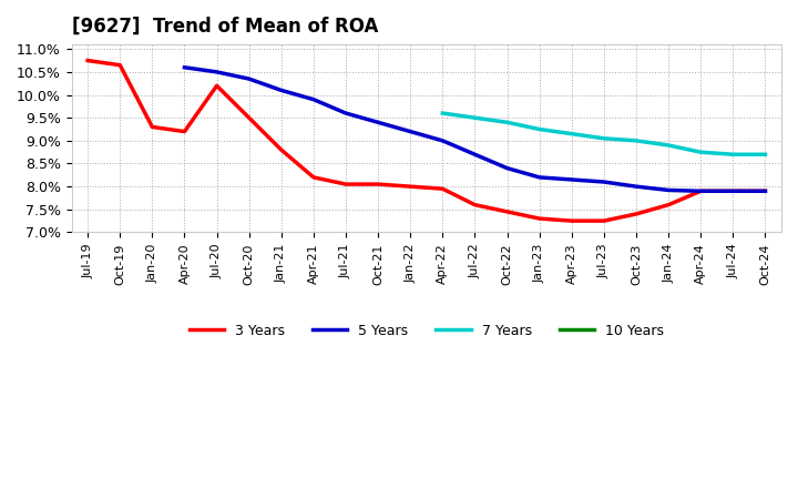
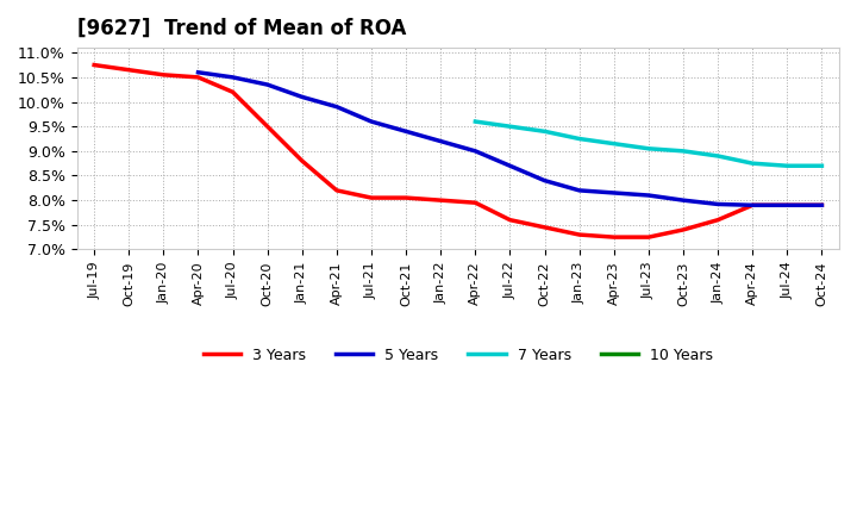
3 Years/Jan-20: 9.30% -> 10.55%
3 Years/Apr-20: 9.20% -> 10.50%
